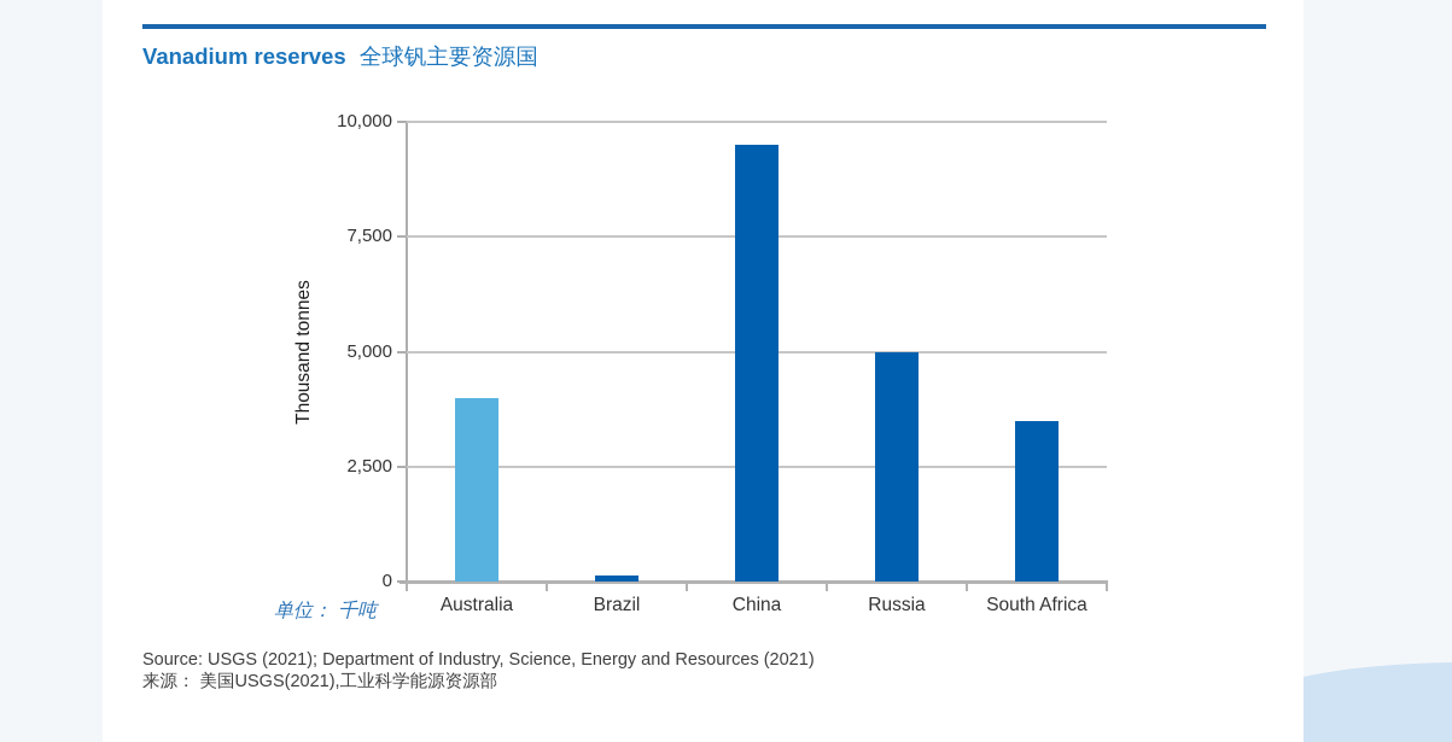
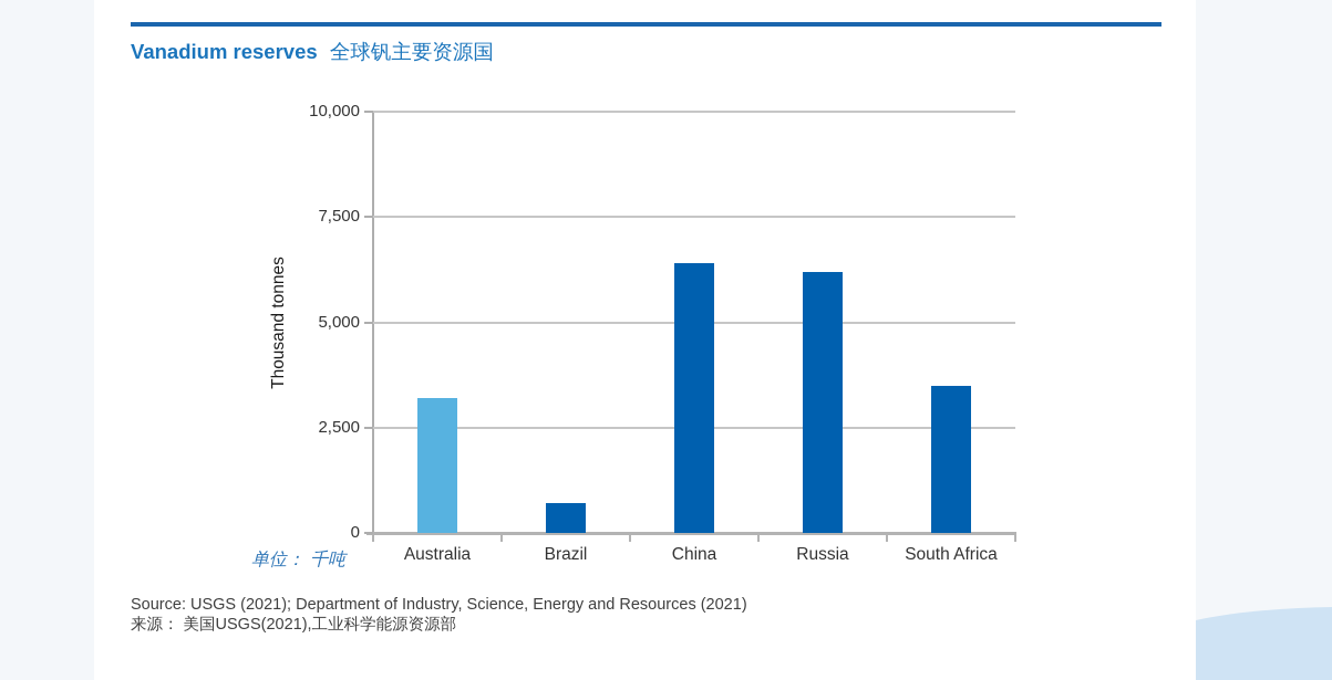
Australia: 4000 -> 3200
Brazil: 100 -> 700
China: 9500 -> 6400
Russia: 5000 -> 6200
